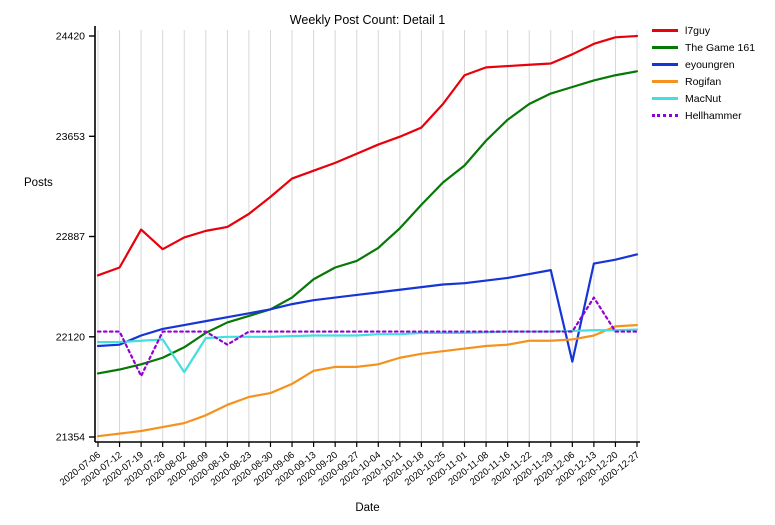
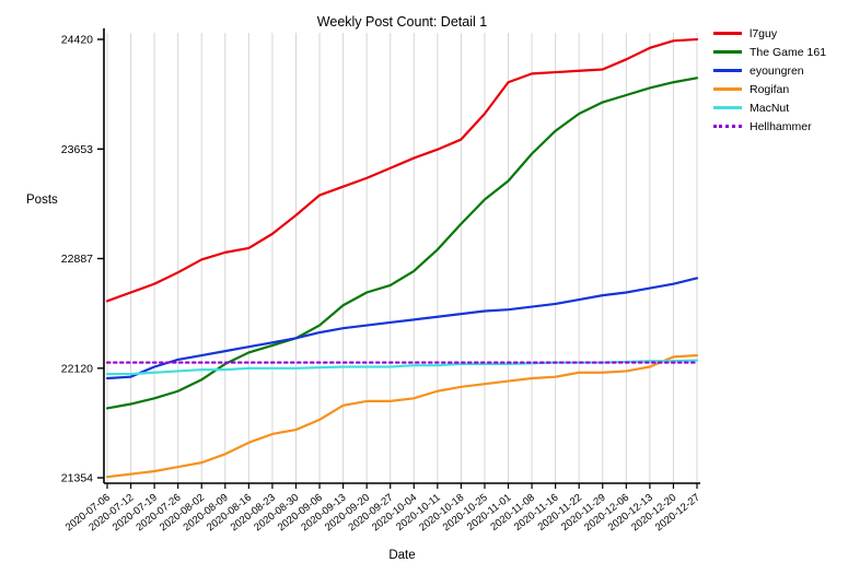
l7guy/2020-07-19: 22940 -> 22710
Hellhammer/2020-07-19: 21820 -> 22160
MacNut/2020-08-02: 21850 -> 22110
Hellhammer/2020-08-16: 22060 -> 22160
eyoungren/2020-12-06: 21930 -> 22650
Hellhammer/2020-12-13: 22420 -> 22160
